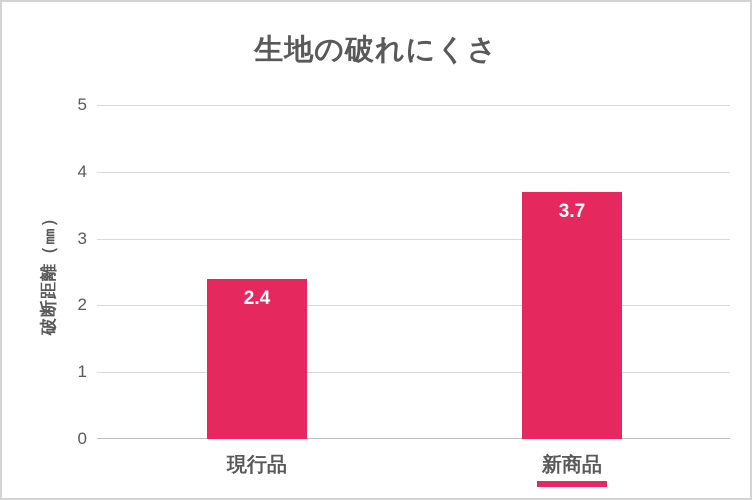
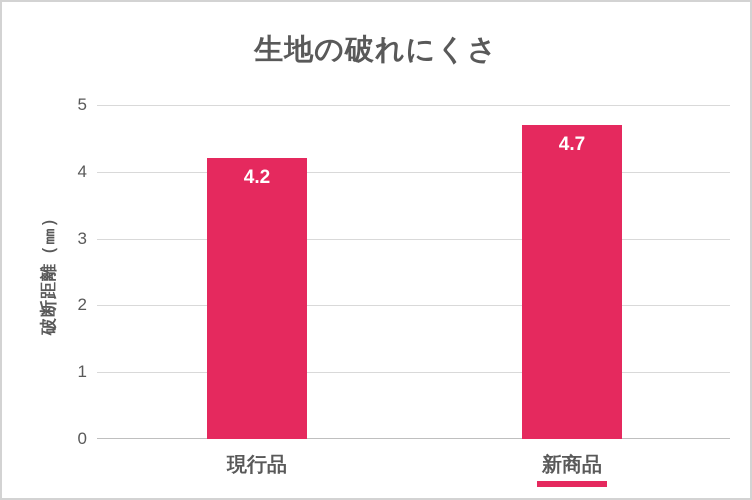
現行品: 2.4 -> 4.2
新商品: 3.7 -> 4.7
